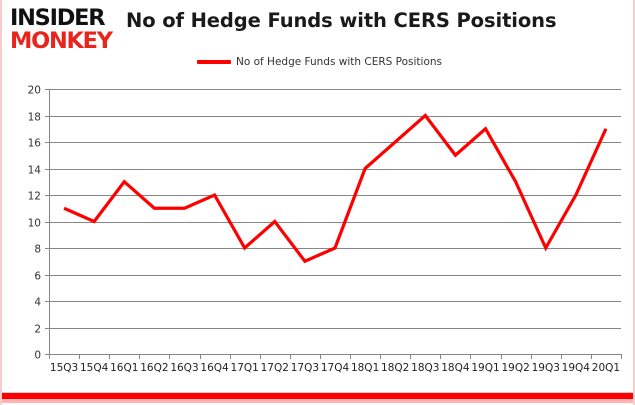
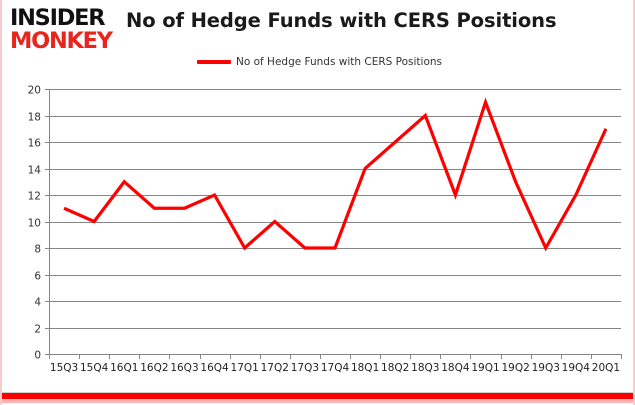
17Q3: 7 -> 8
18Q4: 15 -> 12
19Q1: 17 -> 19
